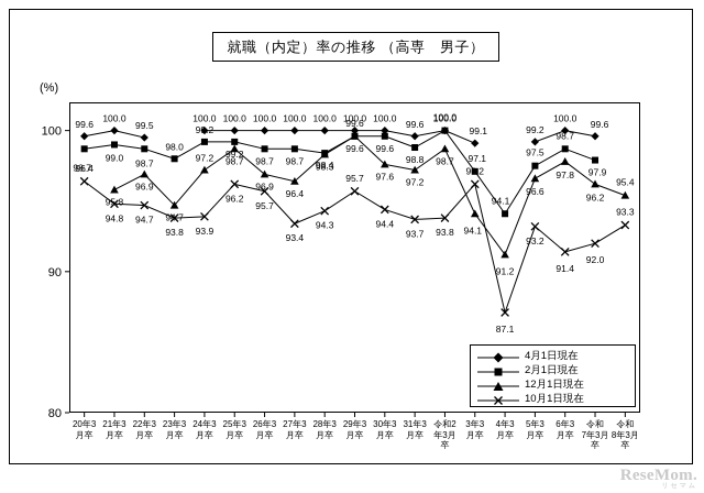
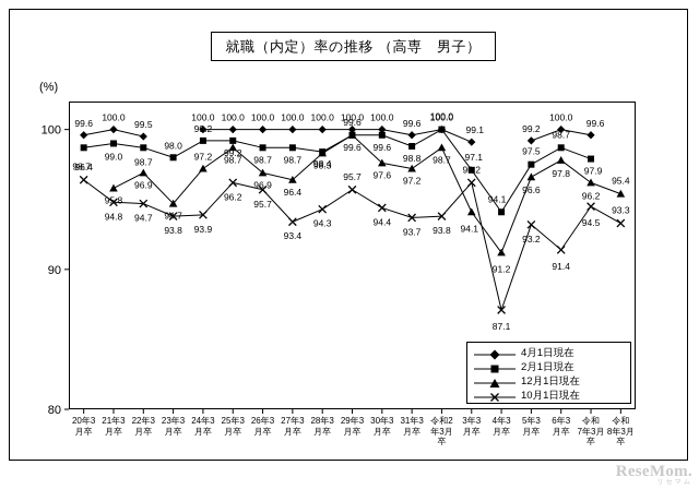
10月1日現在/令和7年3月卒: 92.0 -> 94.5
